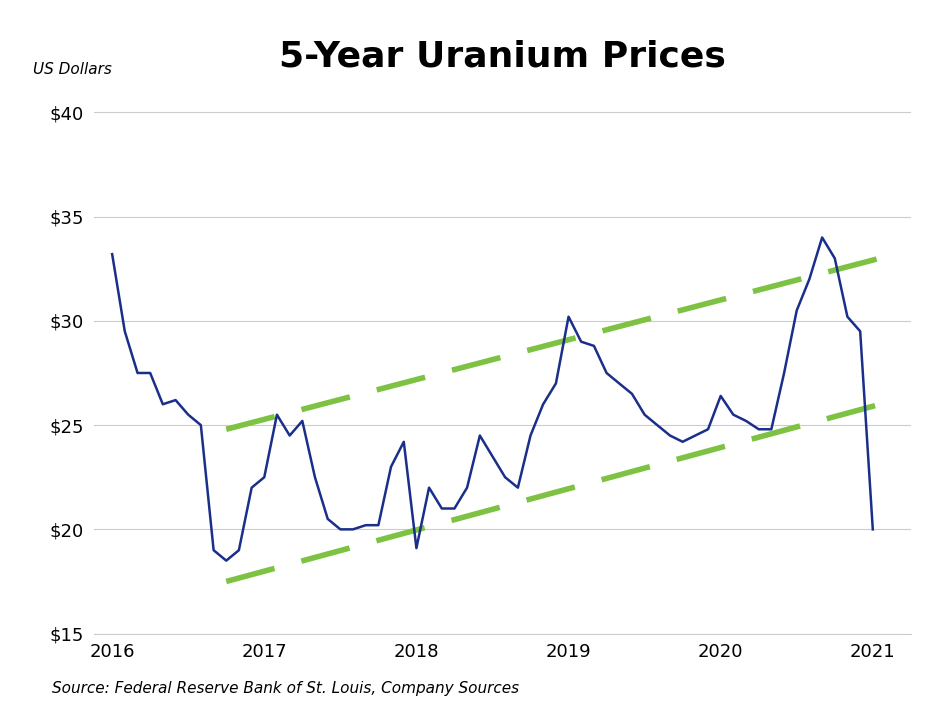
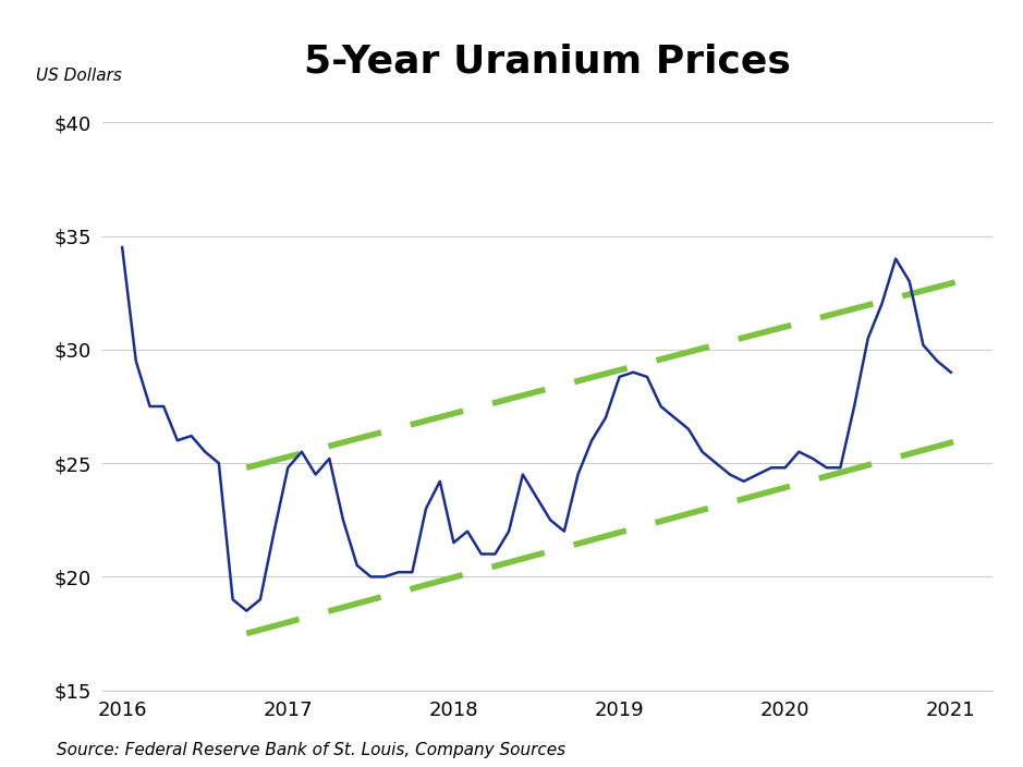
2016: $33.2 -> $34.5
2017: $22.5 -> $24.8
2018: $19.1 -> $21.5
2019: $30.2 -> $28.8
2020: $26.4 -> $24.8
2021: $20.0 -> $29.0
